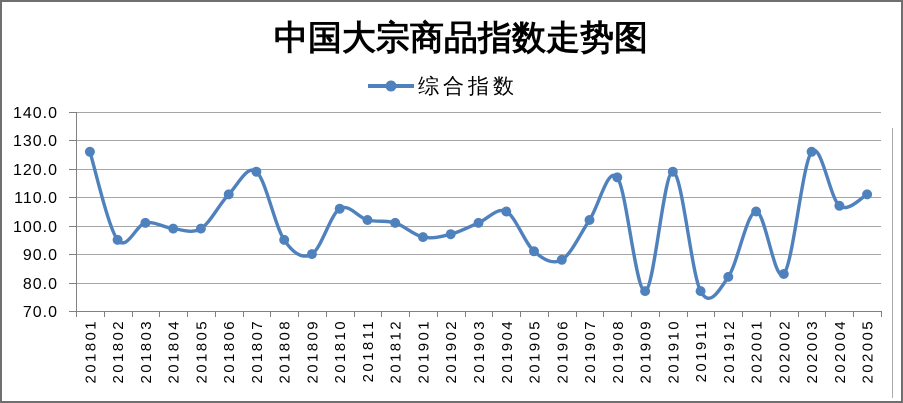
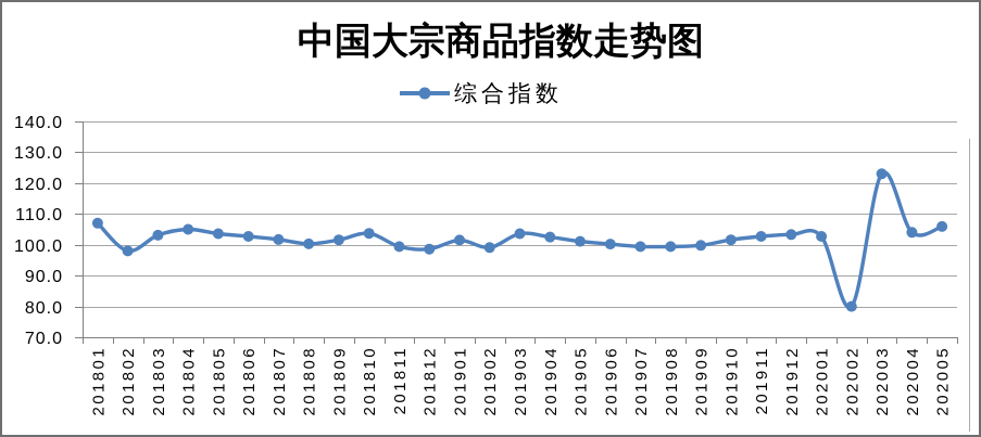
201801: 126 -> 107
201802: 95 -> 98
201803: 101 -> 103
201804: 99 -> 105
201805: 99 -> 104
201806: 111 -> 103
201807: 119 -> 102
201808: 95 -> 100
201809: 90 -> 102
201810: 106 -> 104
201811: 102 -> 99
201812: 101 -> 99
201901: 96 -> 102
201902: 97 -> 99
201903: 101 -> 104
201904: 105 -> 102
201905: 91 -> 101
201906: 88 -> 100
201907: 102 -> 99
201908: 117 -> 99
201909: 77 -> 100
201910: 119 -> 102
201911: 77 -> 103
201912: 82 -> 103
202001: 105 -> 103
202002: 83 -> 80
202003: 126 -> 123
202004: 107 -> 104
202005: 111 -> 106
